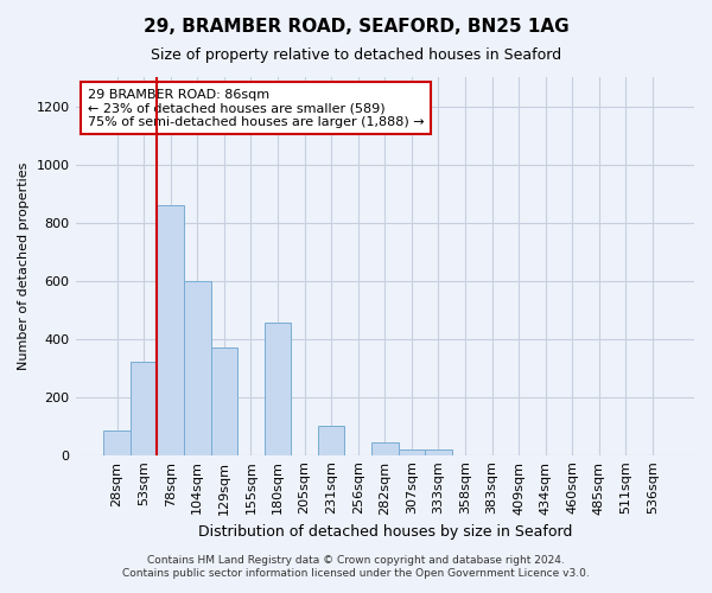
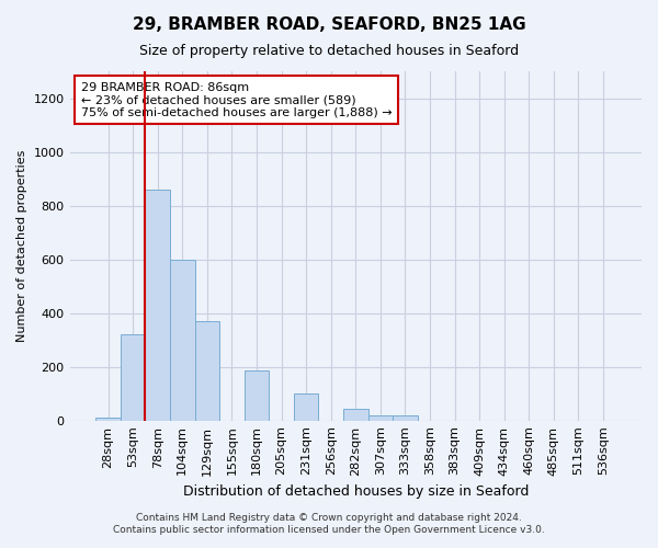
28sqm: 85 -> 10
180sqm: 455 -> 185
